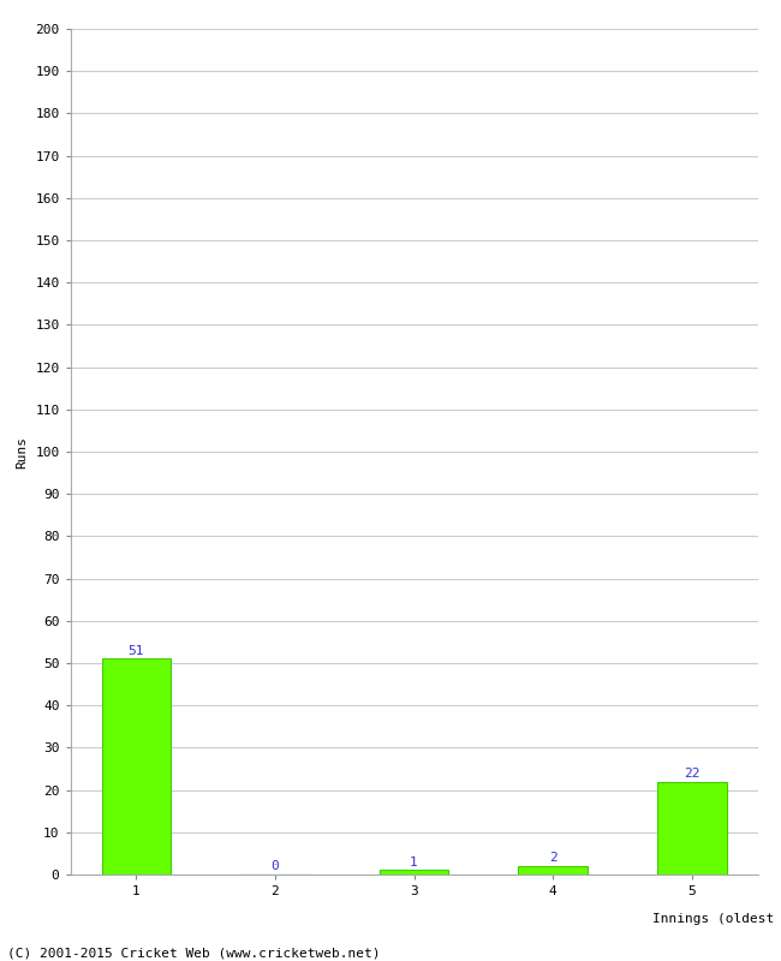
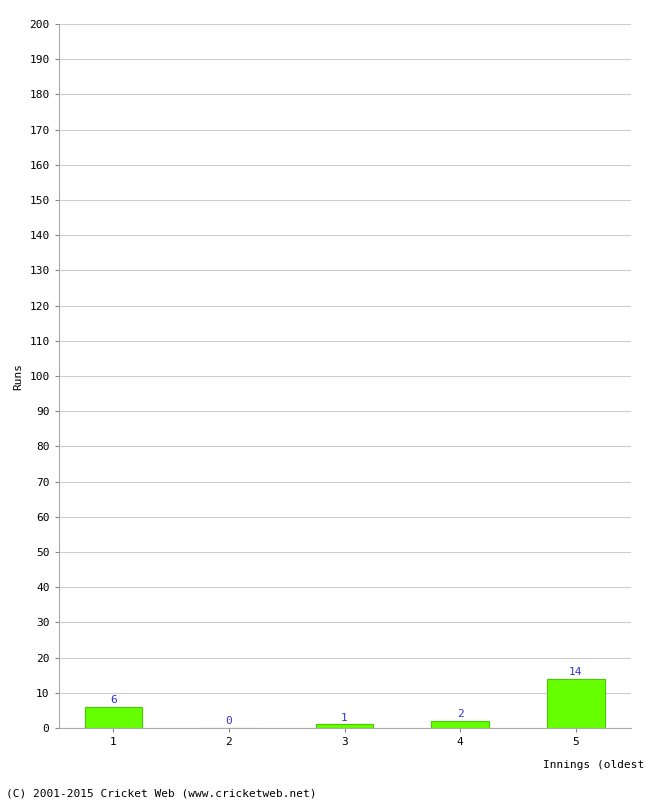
1: 51 -> 6
5: 22 -> 14
